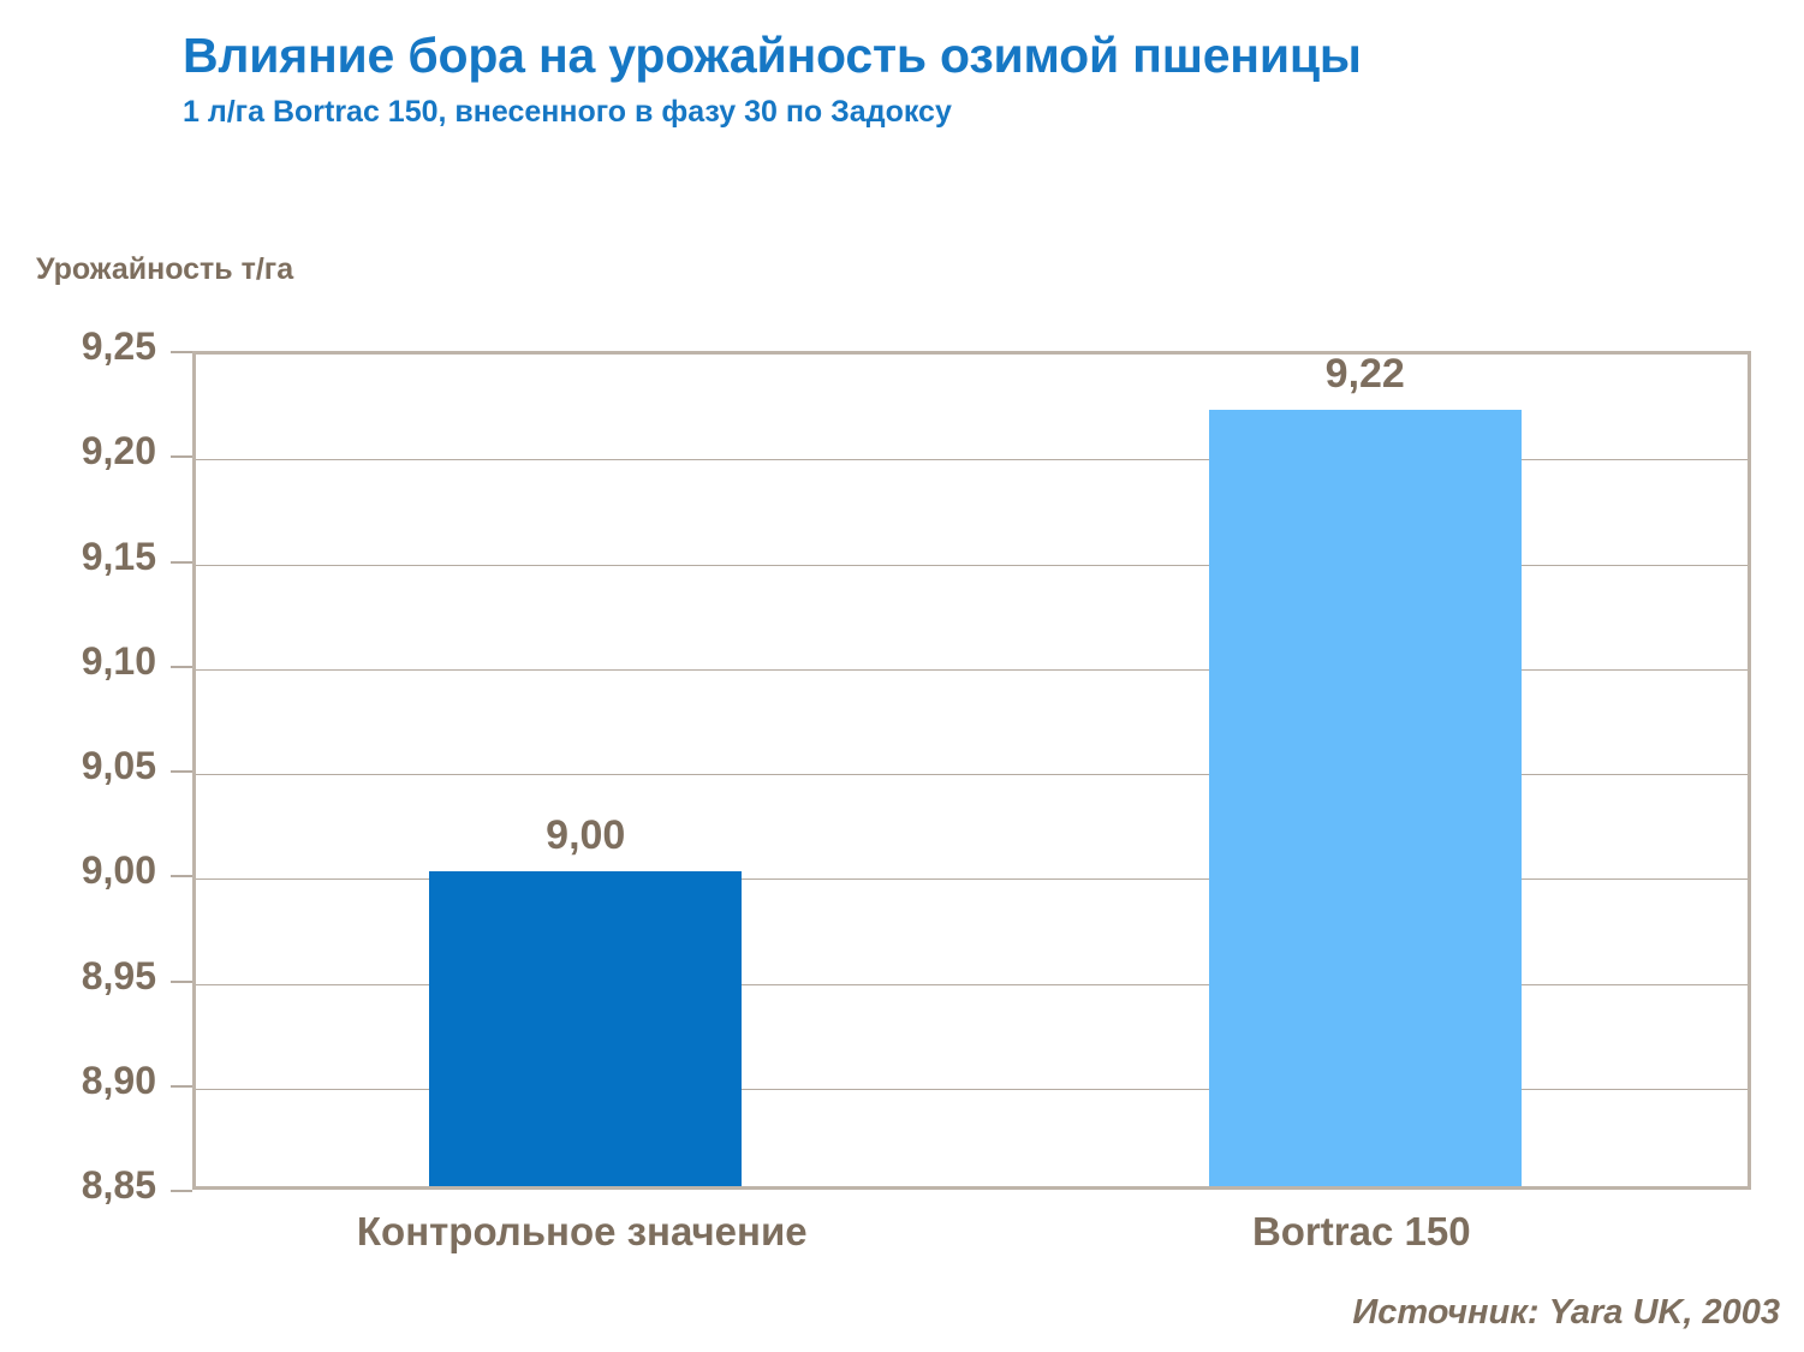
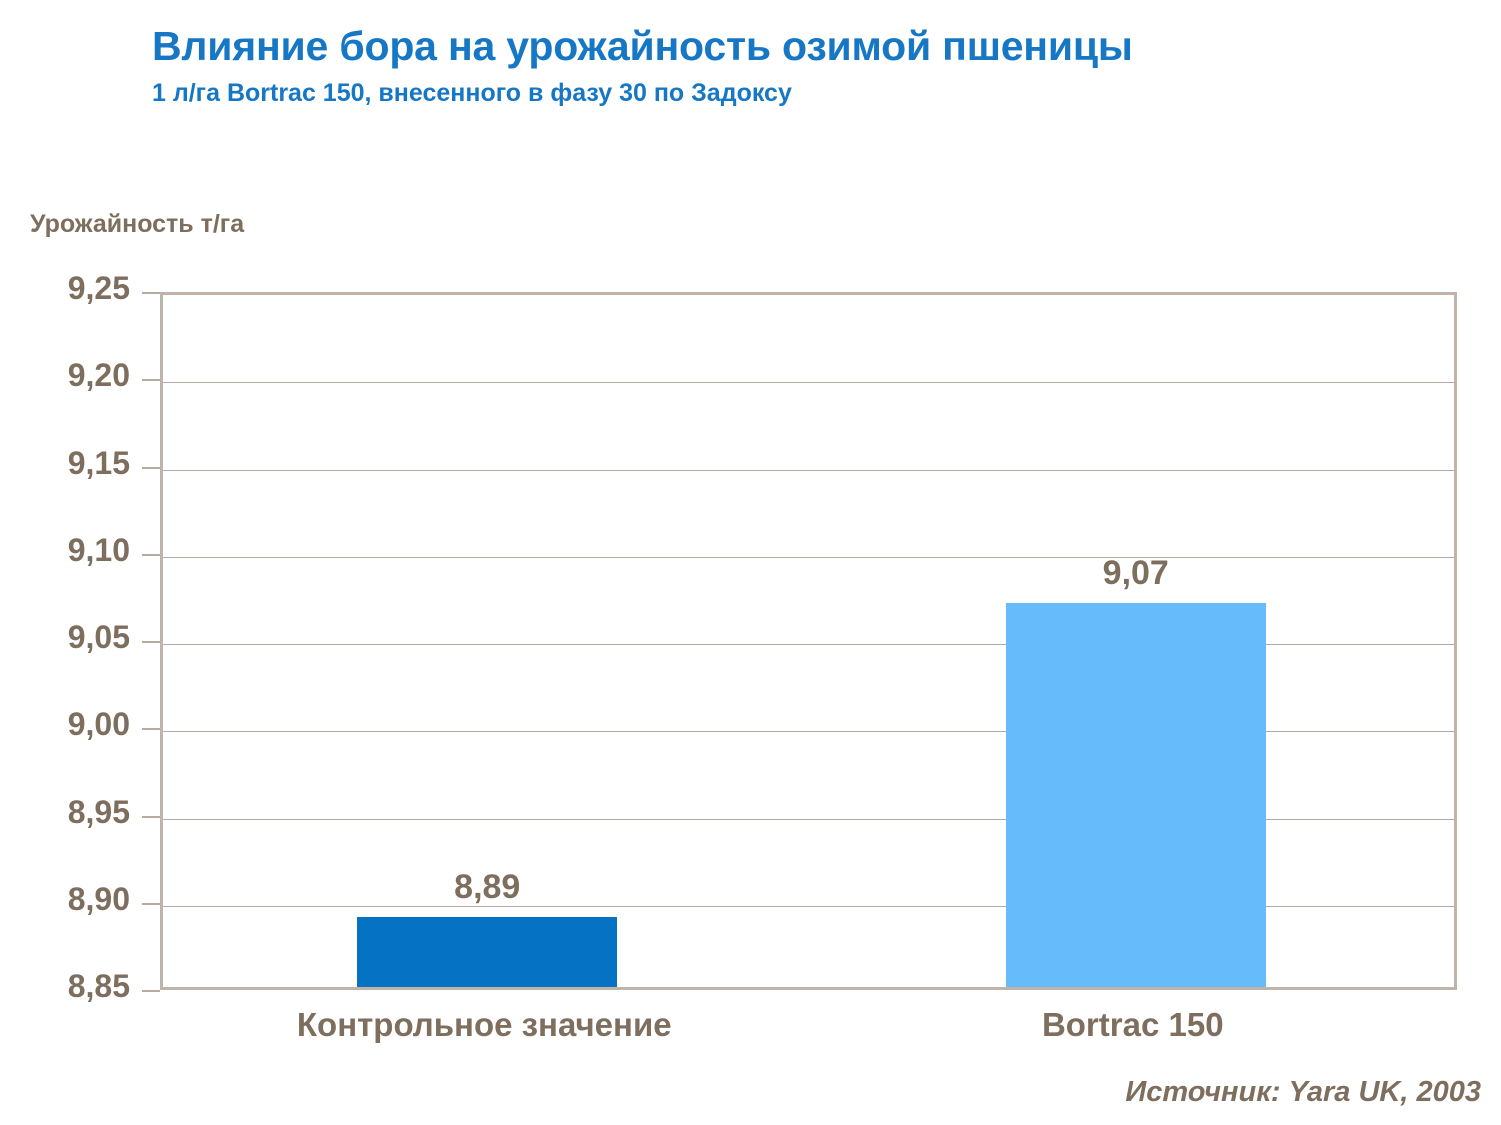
Контрольное значение: 9,00 -> 8,89
Bortrac 150: 9,22 -> 9,07
